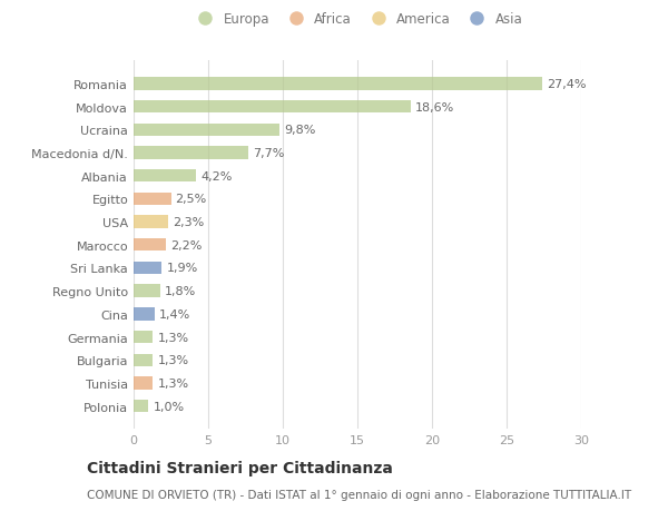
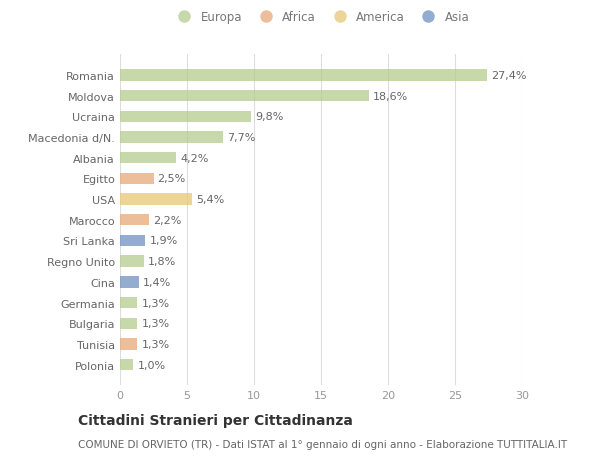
USA: 2,3% -> 5,4%
